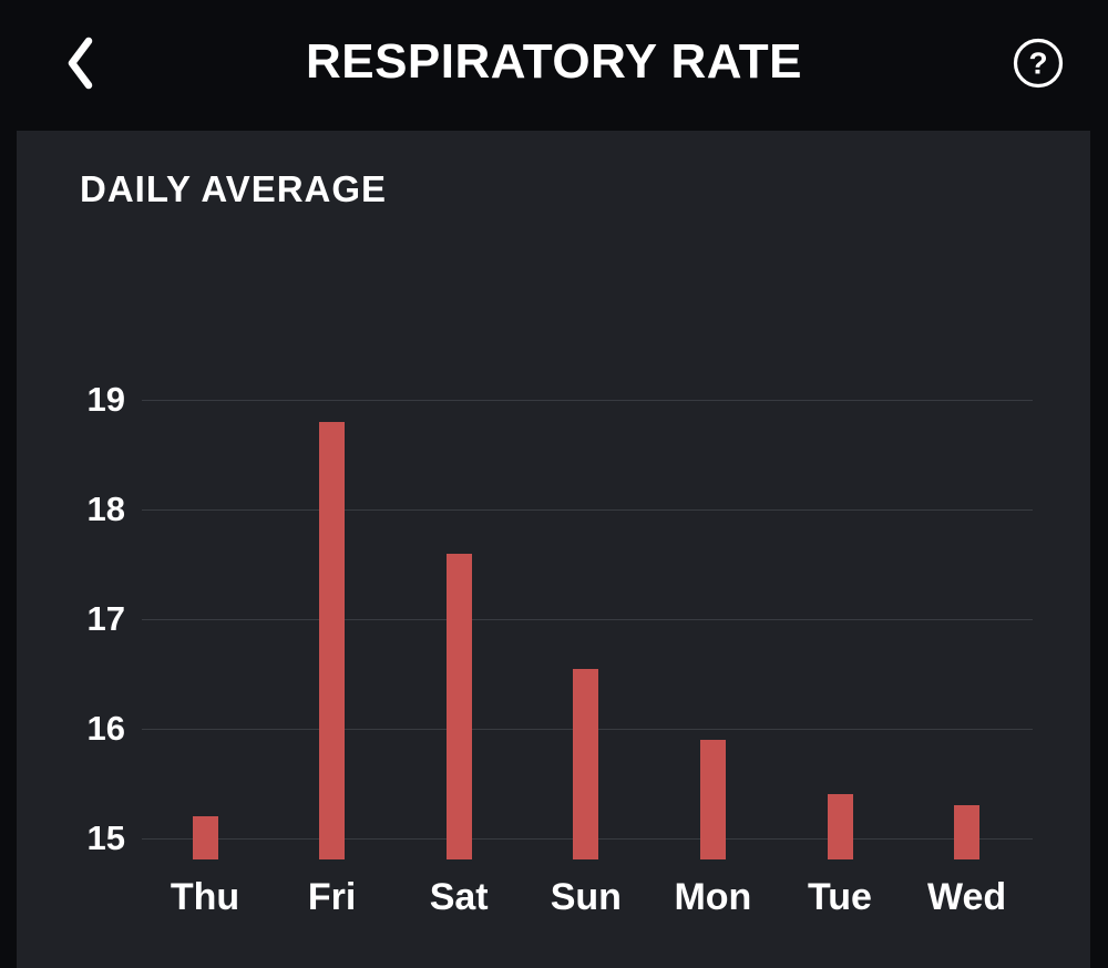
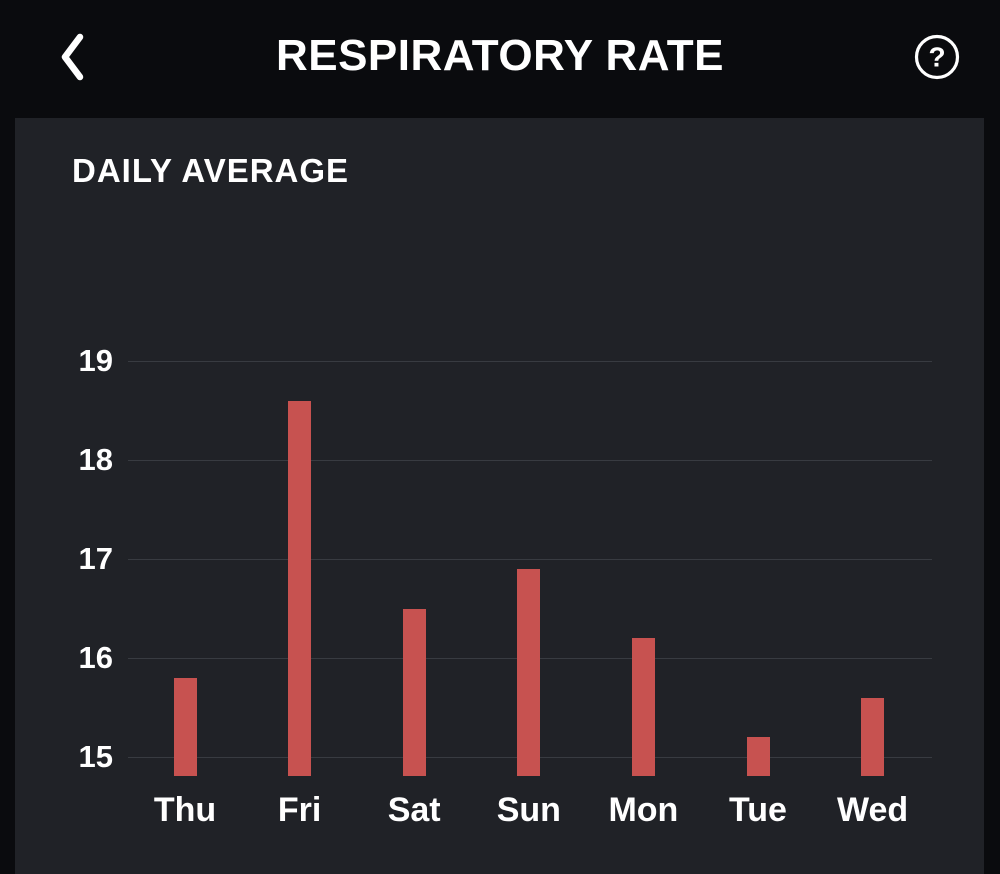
Thu: 15.2 -> 15.8
Fri: 18.8 -> 18.6
Sat: 17.6 -> 16.5
Sun: 16.6 -> 16.9
Mon: 15.9 -> 16.2
Tue: 15.4 -> 15.2
Wed: 15.3 -> 15.6
